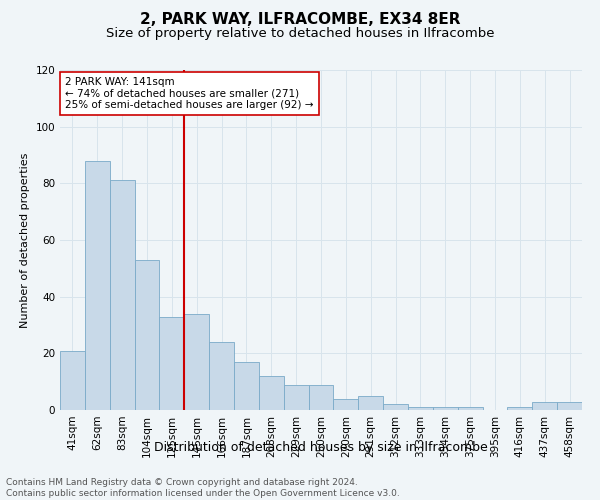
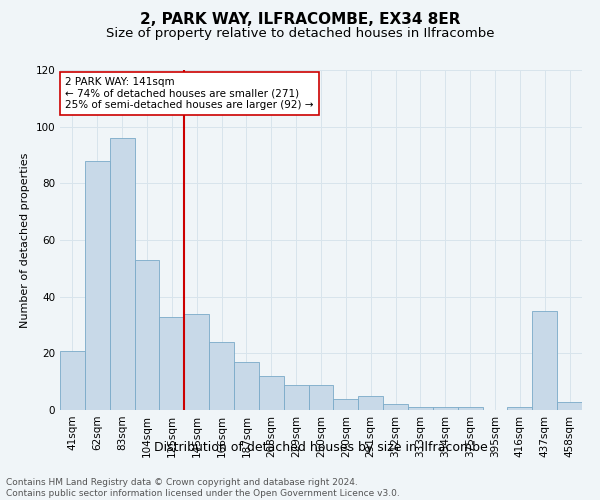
83sqm: 81 -> 96
437sqm: 3 -> 35
